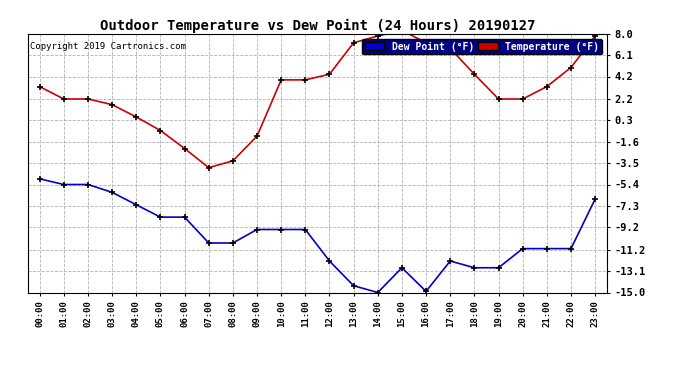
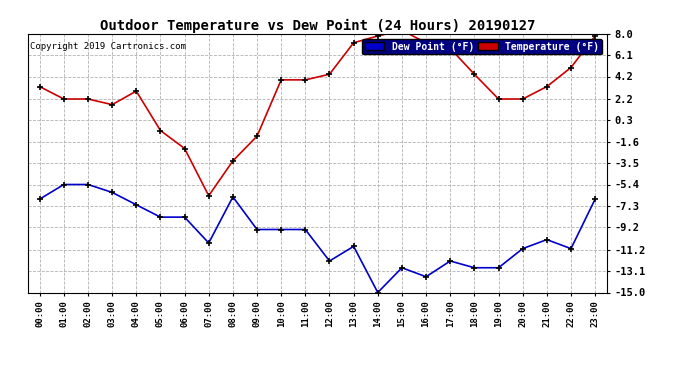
Dew Point (°F)/00:00: -4.9 -> -6.7
Temperature (°F)/04:00: 0.6 -> 2.9
Temperature (°F)/07:00: -3.9 -> -6.4
Dew Point (°F)/08:00: -10.6 -> -6.5
Dew Point (°F)/13:00: -14.4 -> -10.9
Dew Point (°F)/16:00: -14.9 -> -13.6
Dew Point (°F)/21:00: -11.1 -> -10.3
